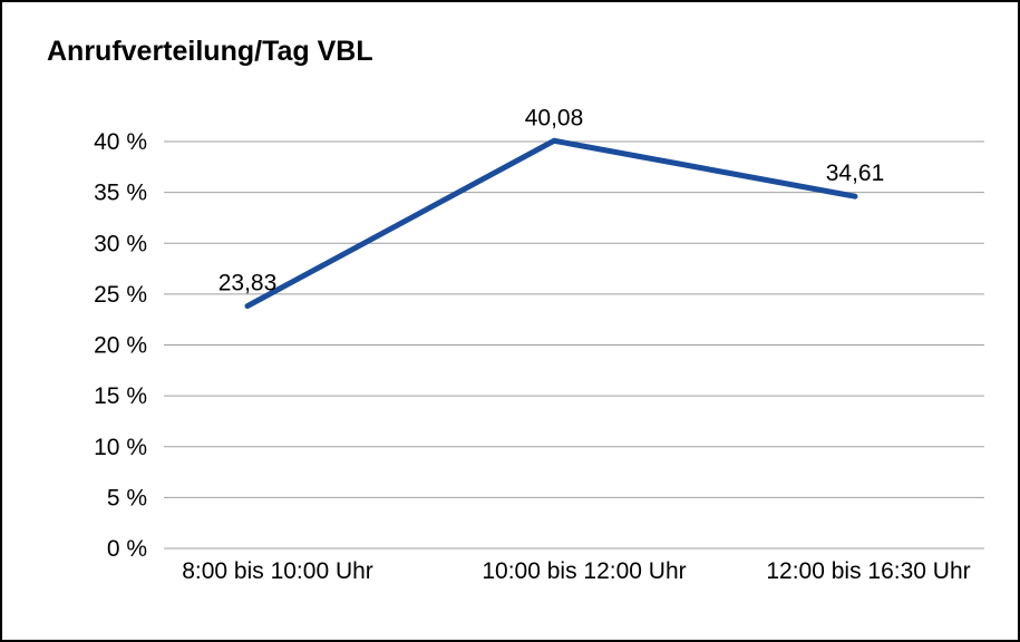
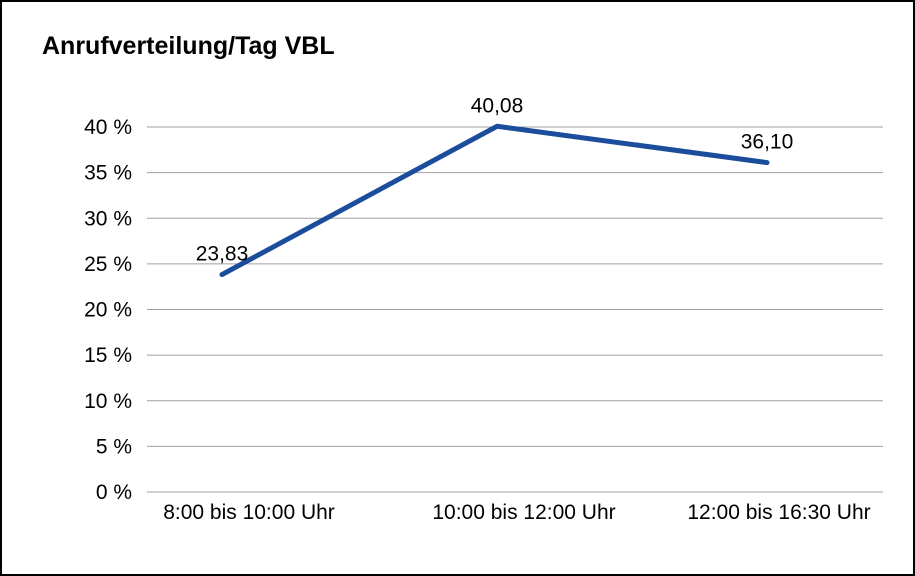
12:00 bis 16:30 Uhr: 34,61 -> 36,10
